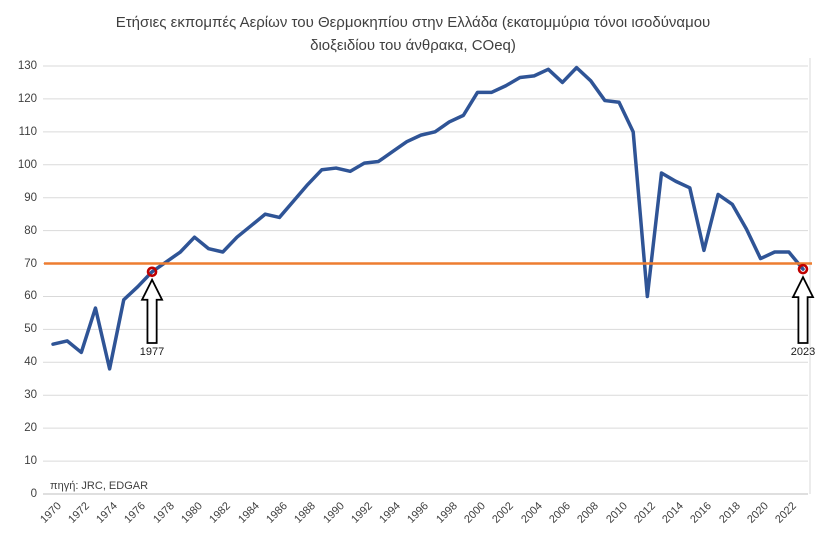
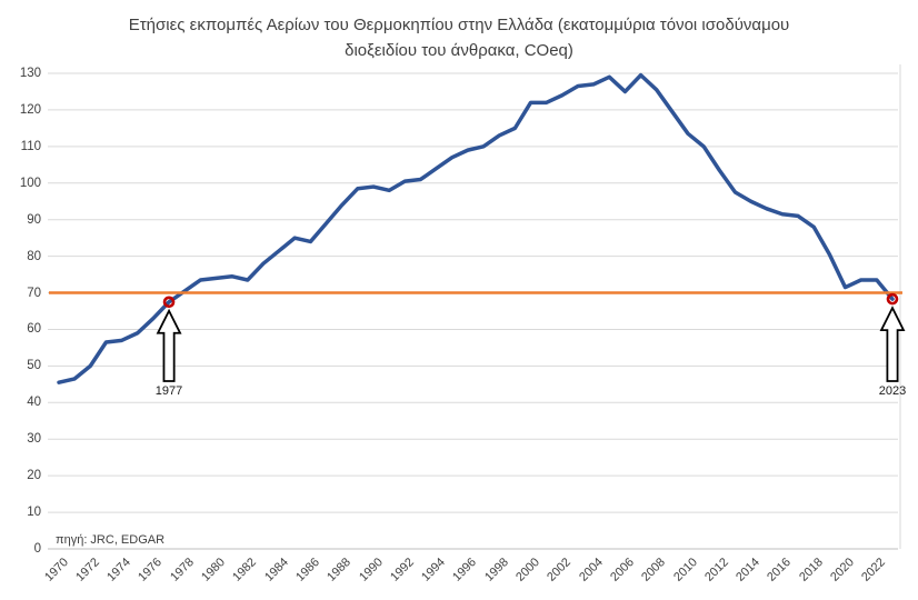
1972: 43 -> 50
1974: 38 -> 57
1980: 78 -> 74
2010: 119 -> 114
2012: 60 -> 104
2016: 74 -> 92
